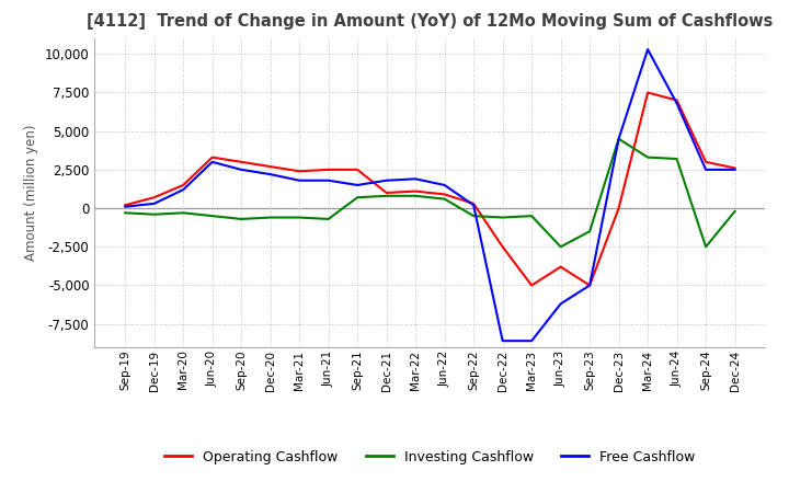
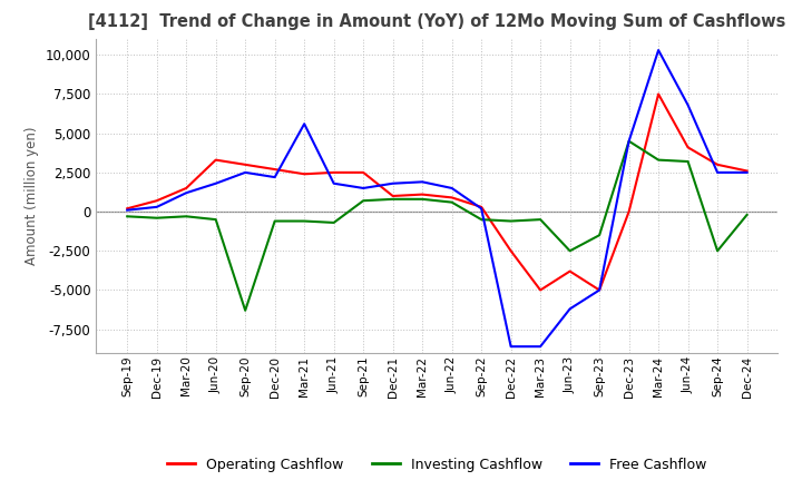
Free Cashflow/Jun-20: 3,000 -> 1,800
Investing Cashflow/Sep-20: -700 -> -6,300
Free Cashflow/Mar-21: 1,800 -> 5,600
Operating Cashflow/Jun-24: 7,000 -> 4,100
